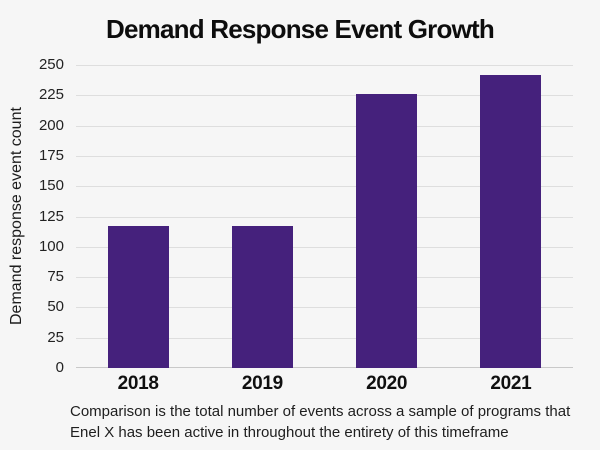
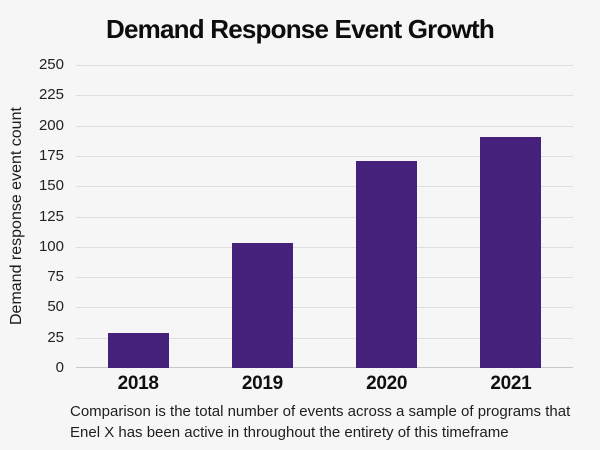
2018: 117 -> 29
2019: 117 -> 103
2020: 226 -> 171
2021: 242 -> 191
